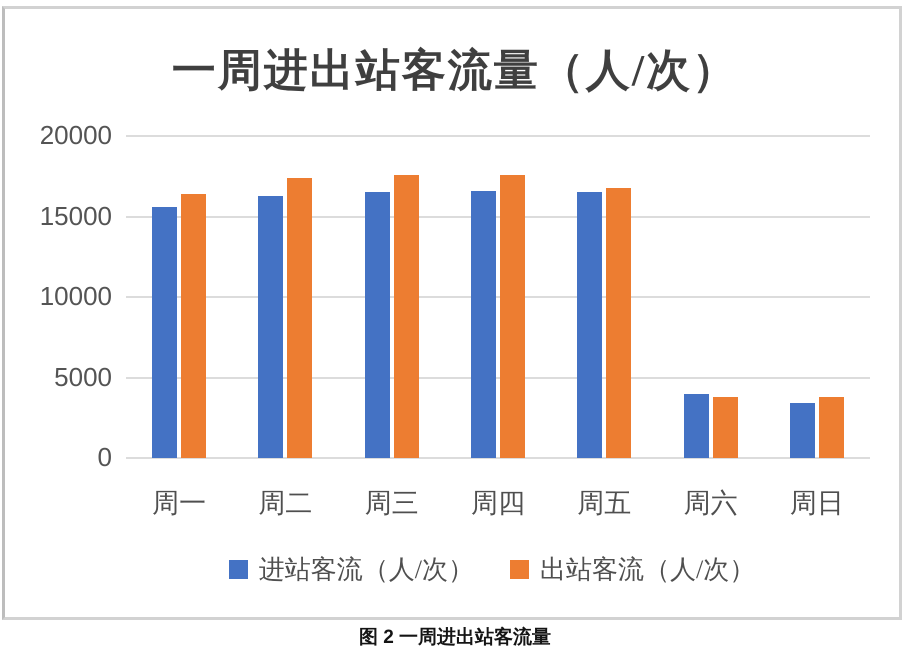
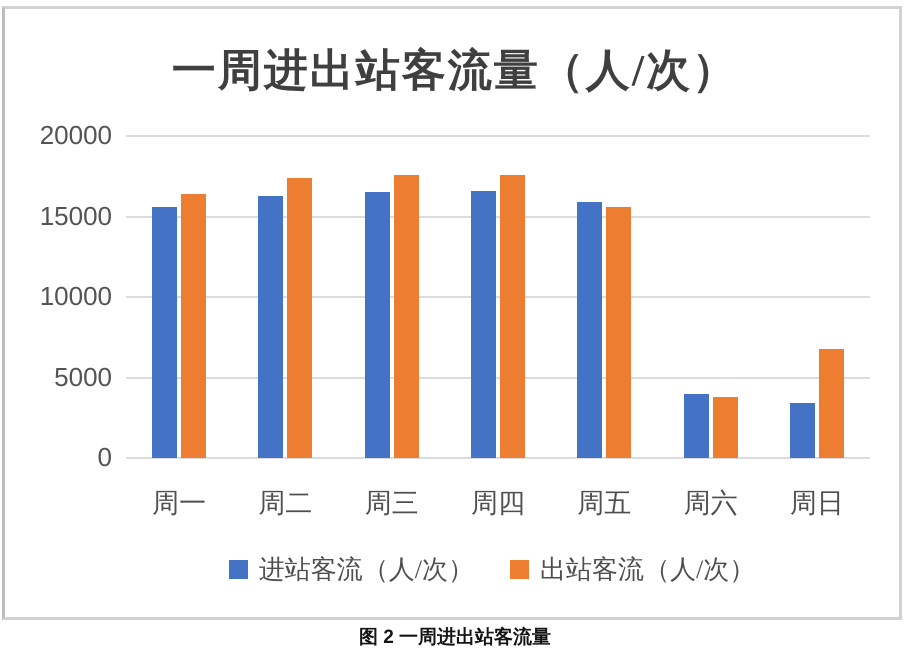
进站客流（人/次）/周五: 16500 -> 15900
出站客流（人/次）/周五: 16800 -> 15600
出站客流（人/次）/周日: 3800 -> 6800
